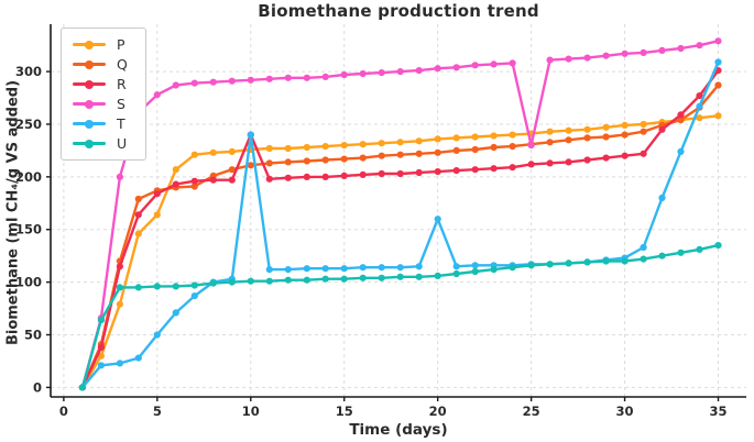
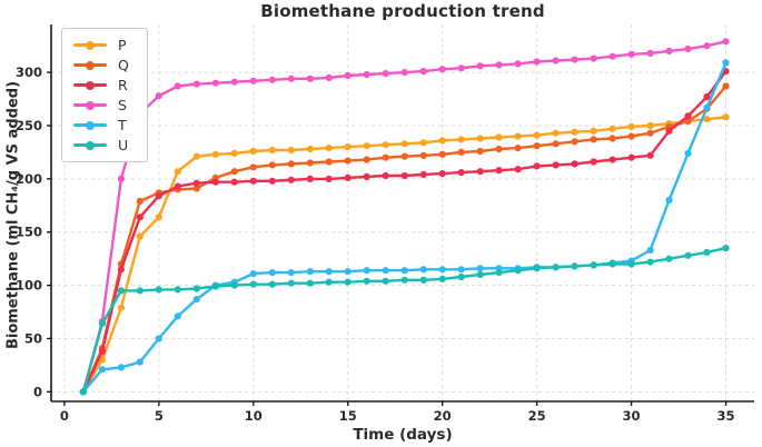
R/10: 240 -> 200
T/10: 240 -> 110
T/20: 160 -> 120
S/25: 230 -> 310
